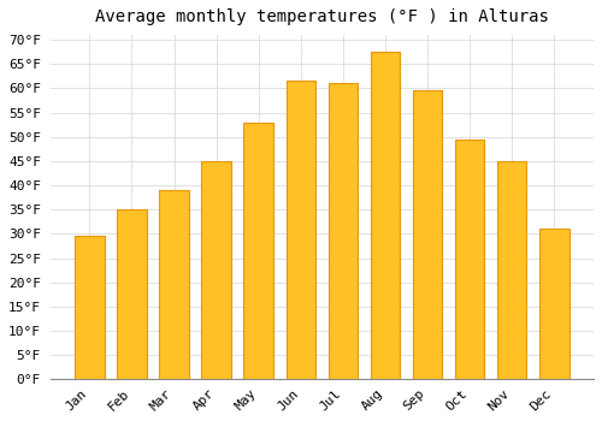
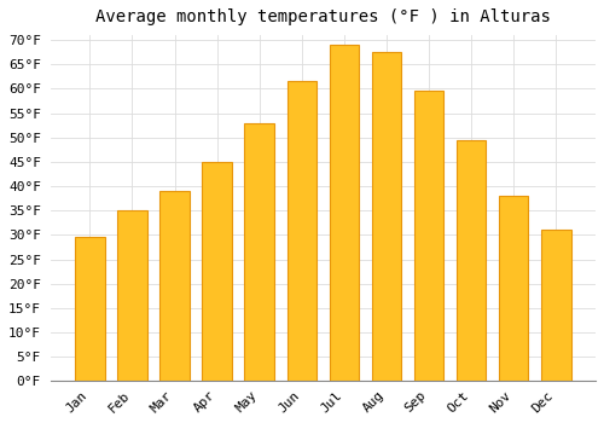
Jul: 61.0°F -> 69.0°F
Nov: 45.0°F -> 38.0°F
